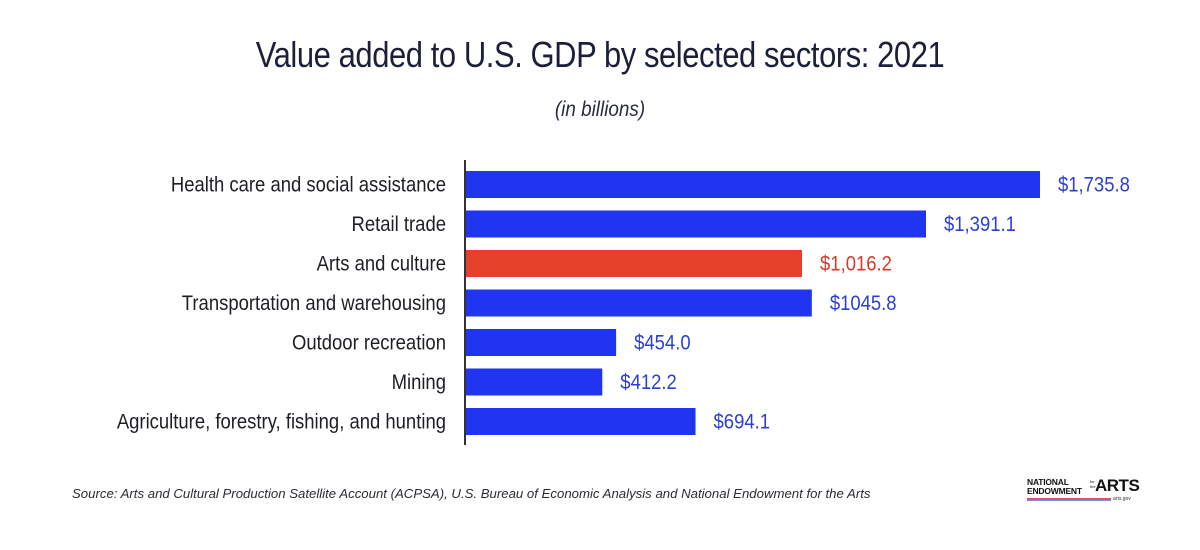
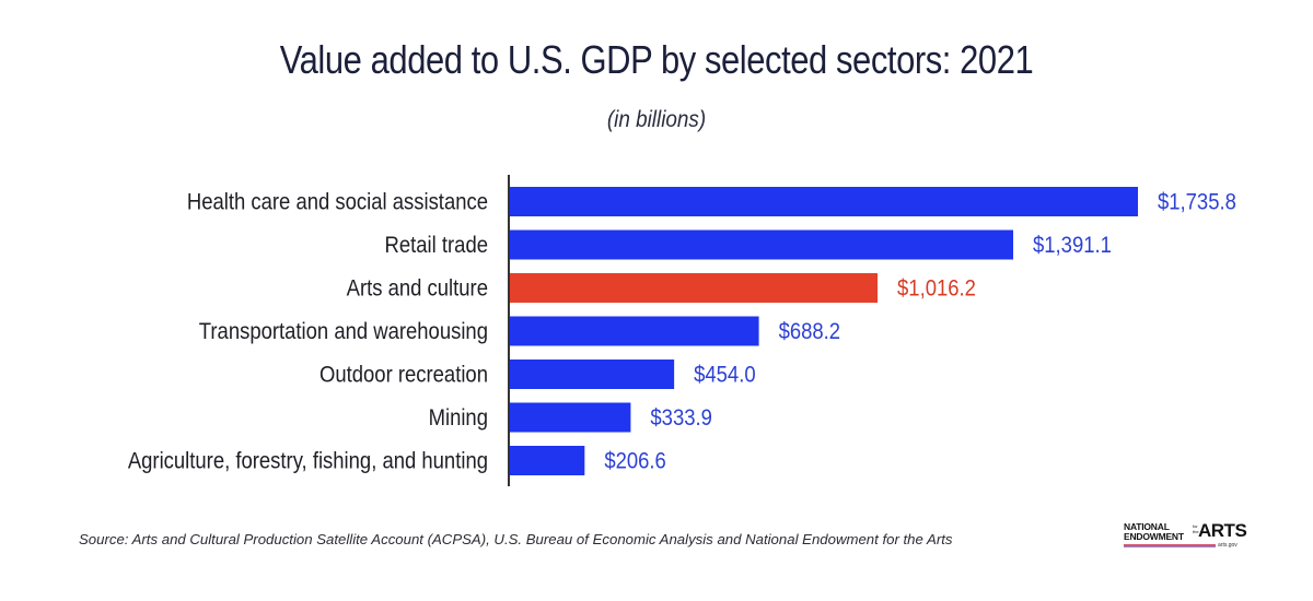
Transportation and warehousing: $1045.8 -> $688.2
Mining: $412.2 -> $333.9
Agriculture, forestry, fishing, and hunting: $694.1 -> $206.6
